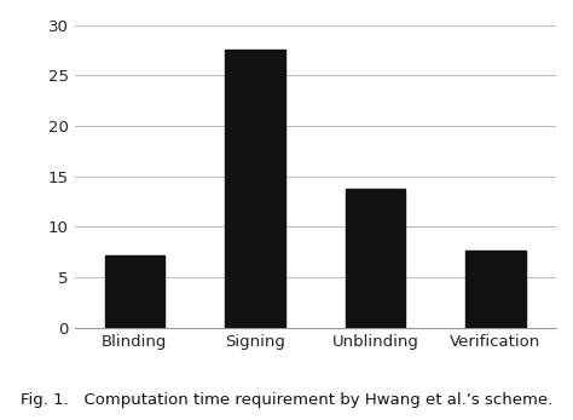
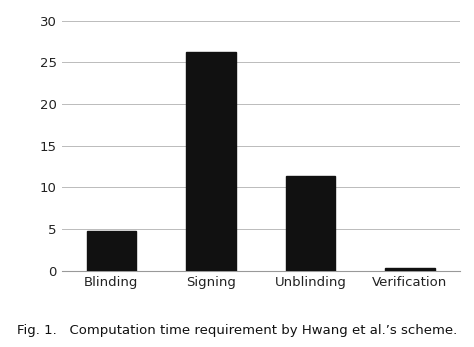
Blinding: 7.2 -> 4.8
Signing: 27.6 -> 26.2
Unblinding: 13.8 -> 11.4
Verification: 7.6 -> 0.3
